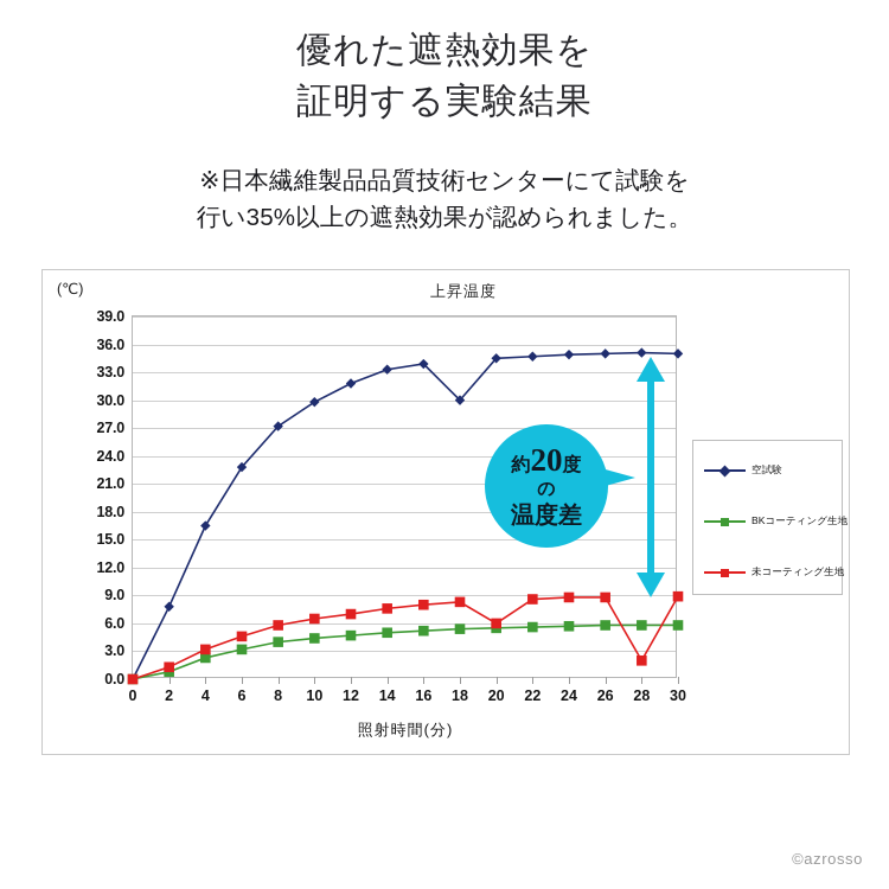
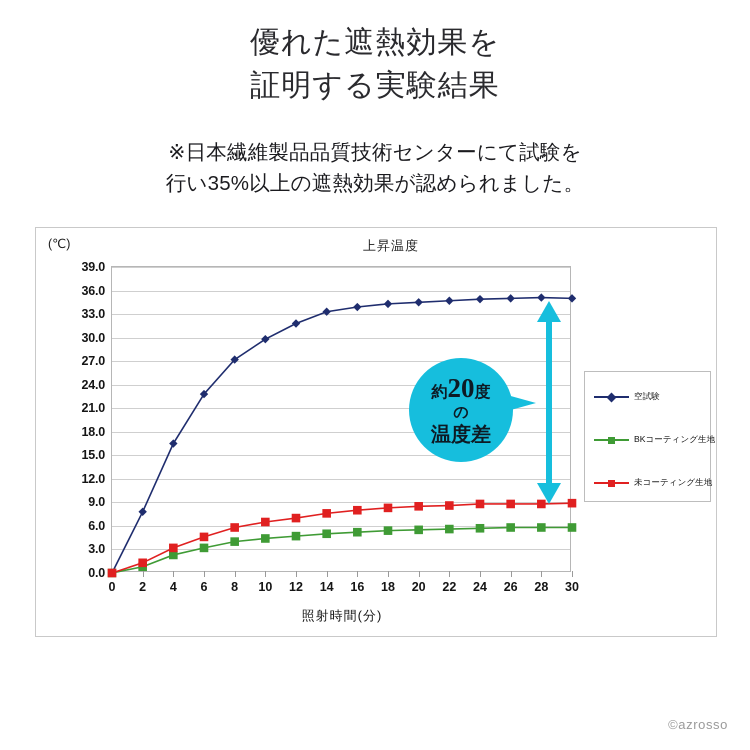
空試験/18: 30 -> 34
未コーティング生地/20: 6 -> 8
未コーティング生地/28: 2 -> 9
